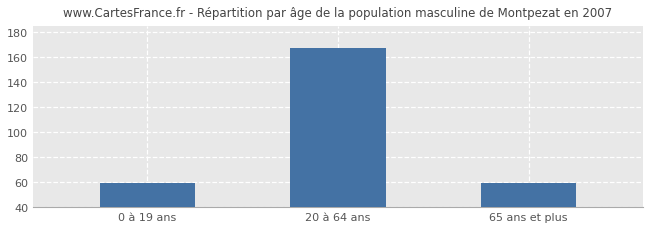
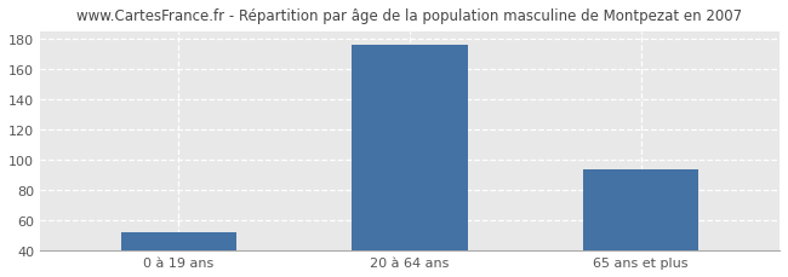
0 à 19 ans: 59 -> 52
20 à 64 ans: 167 -> 176
65 ans et plus: 59 -> 94
